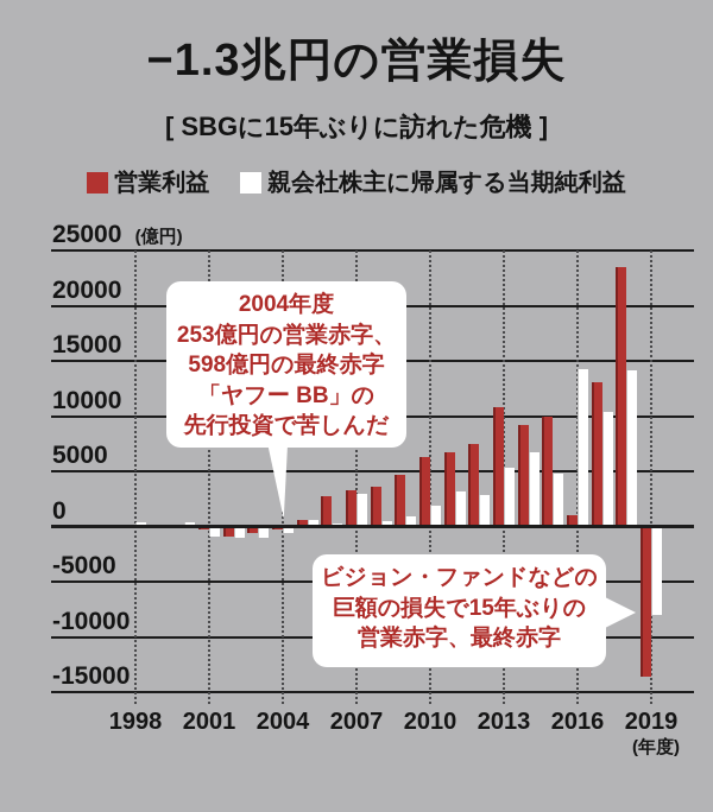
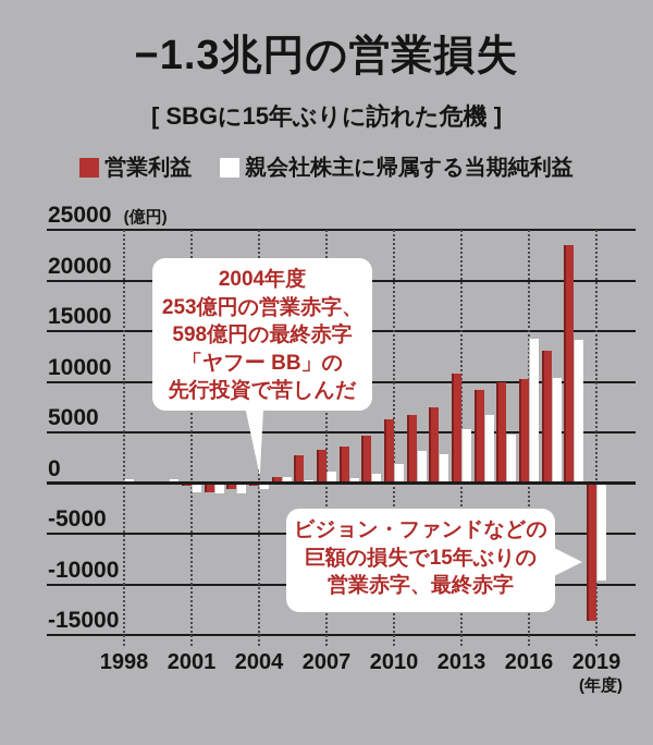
親会社株主に帰属する当期純利益/2007: 3000 -> 1000
営業利益/2016: 1000 -> 10000
親会社株主に帰属する当期純利益/2019: -8000 -> -10000
